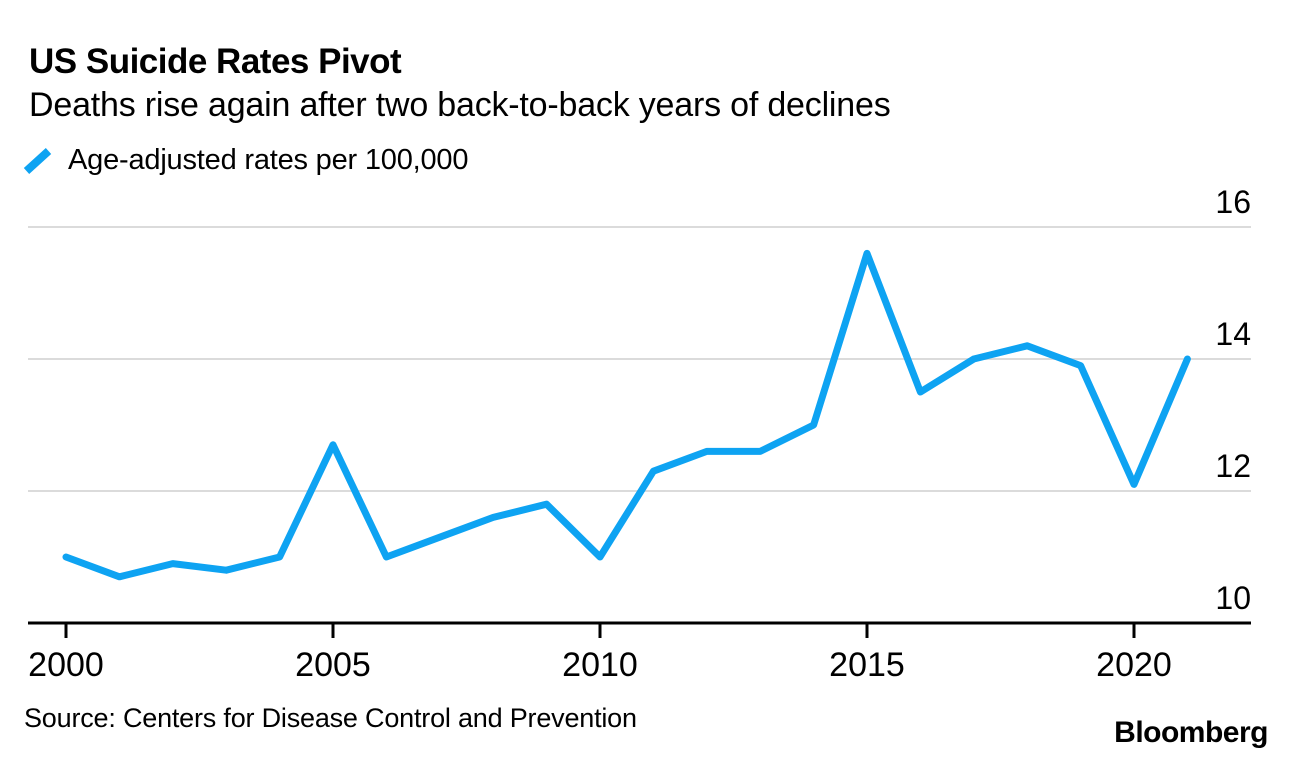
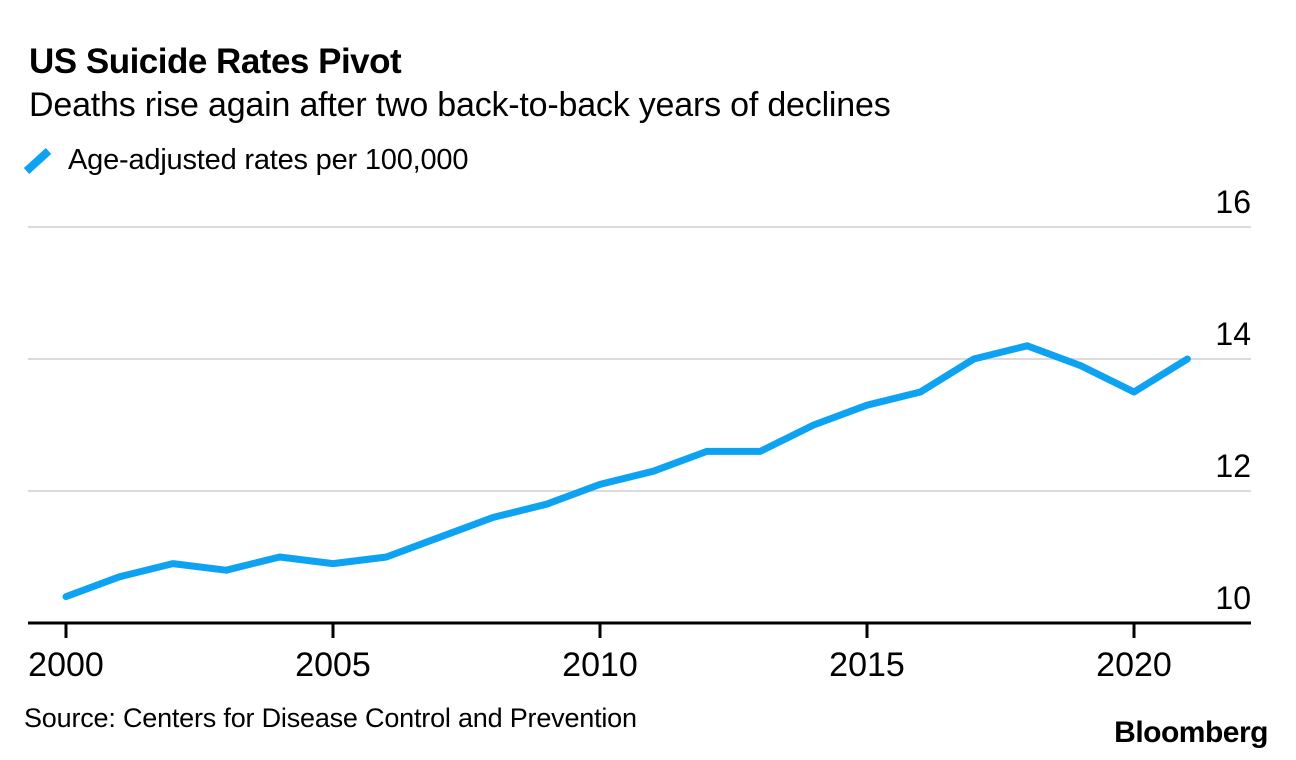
2000: 11.0 -> 10.4
2005: 12.7 -> 10.9
2010: 11.0 -> 12.1
2015: 15.6 -> 13.3
2020: 12.1 -> 13.5
